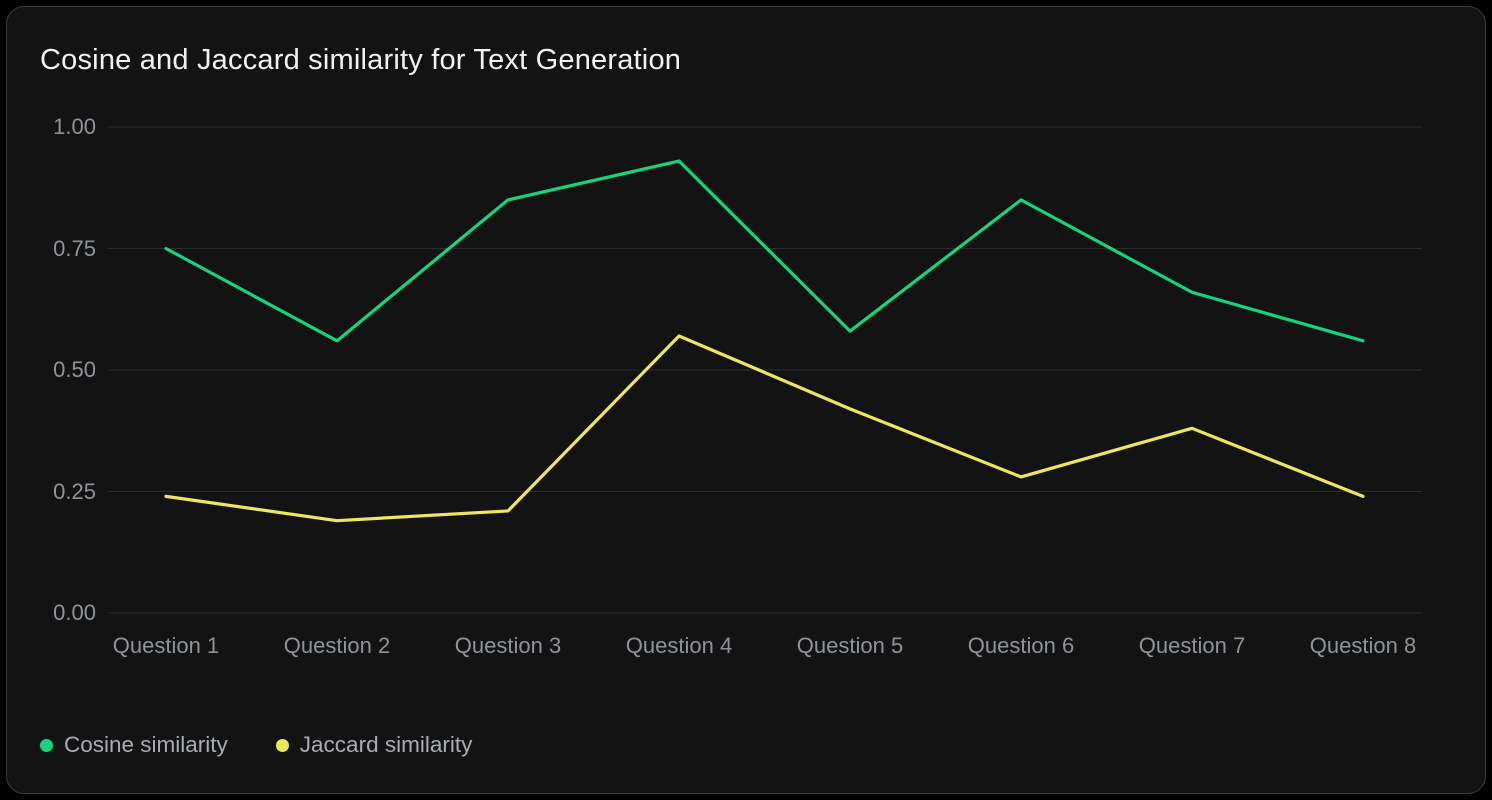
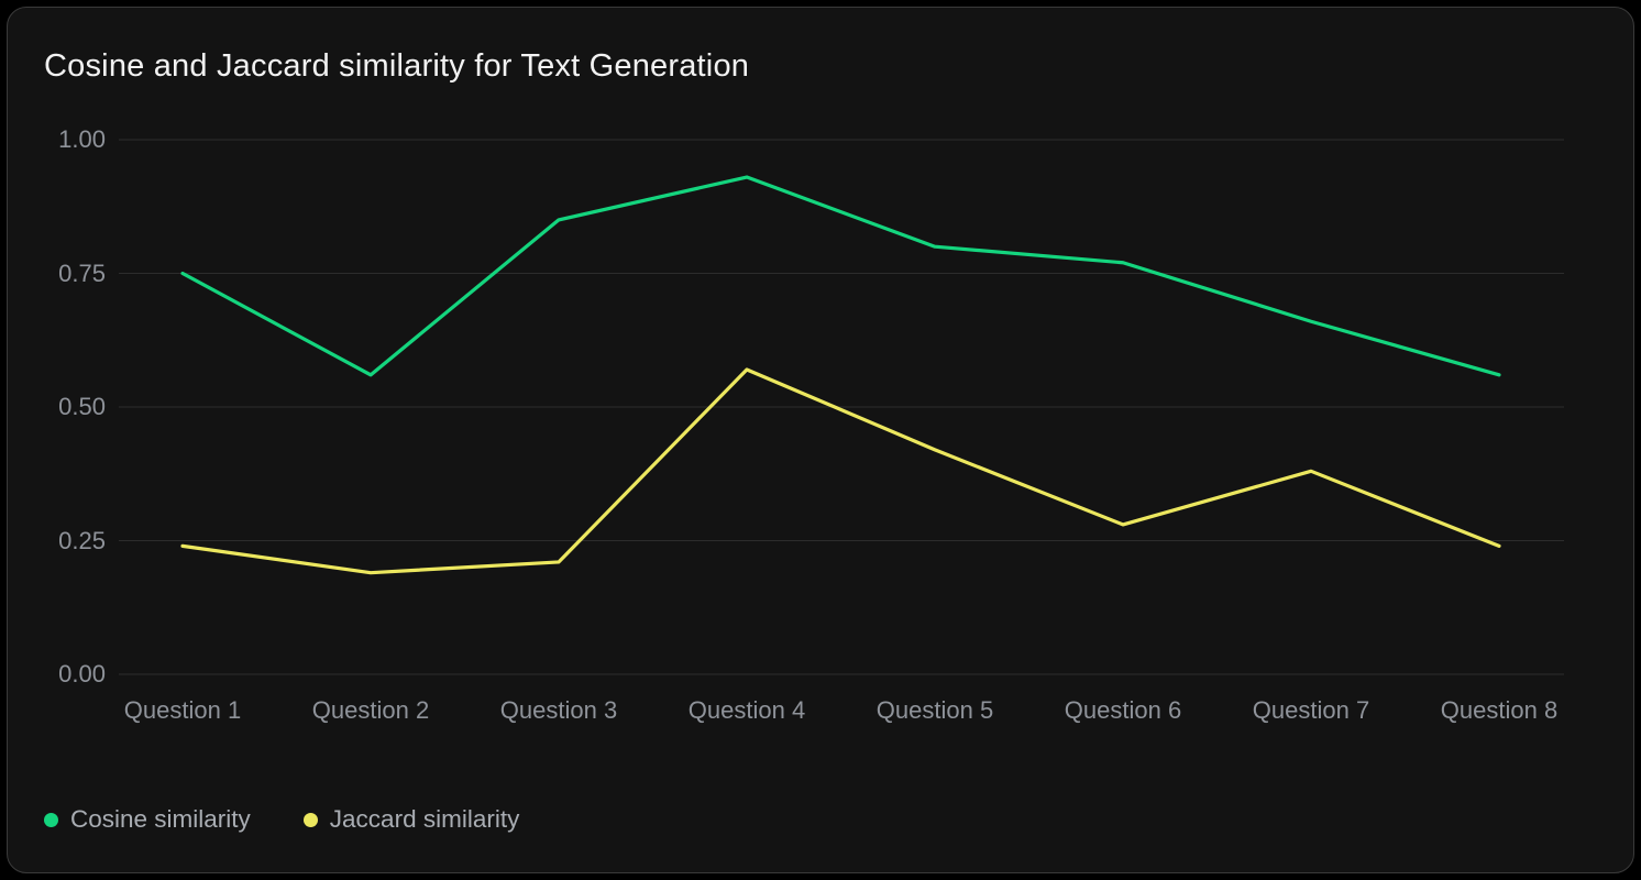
Cosine similarity/Question 5: 0.58 -> 0.80
Cosine similarity/Question 6: 0.85 -> 0.77
